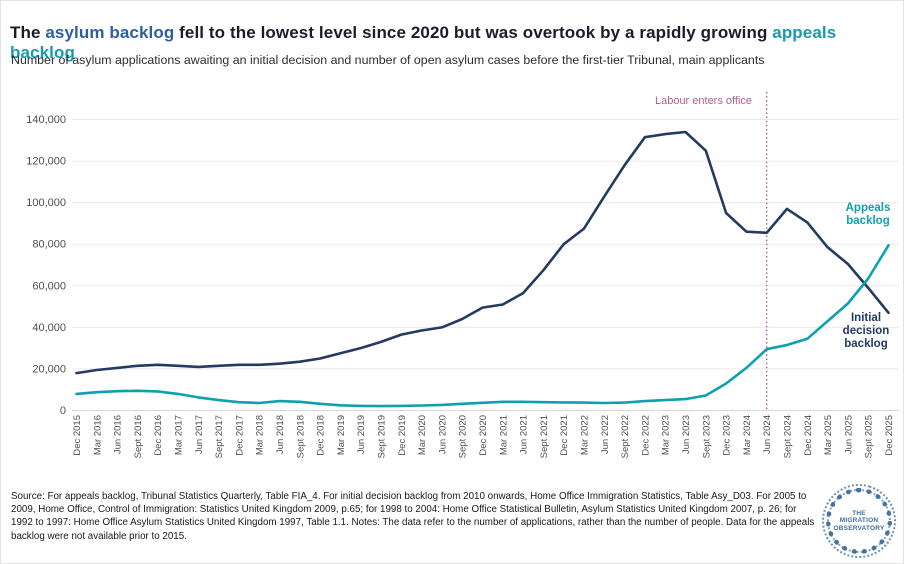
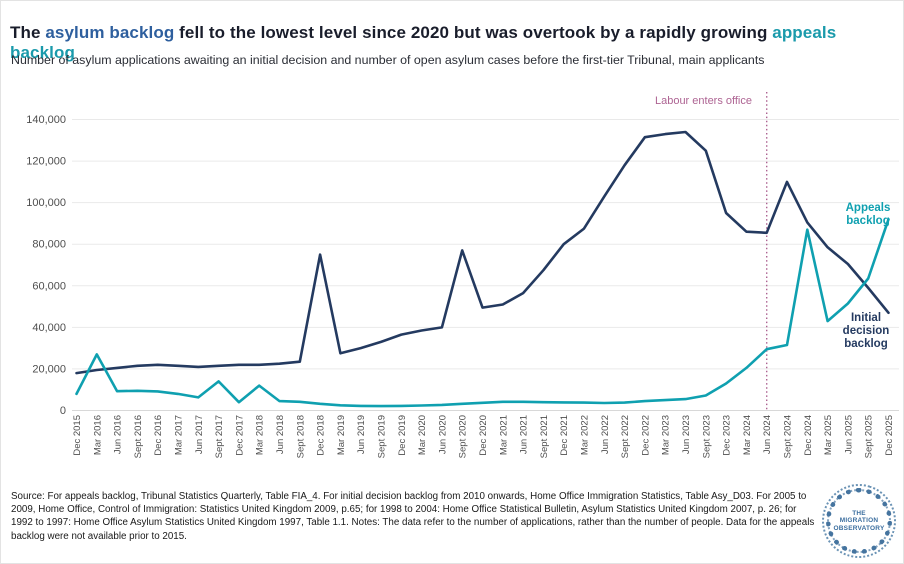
Appeals backlog/Mar 2016: 9000 -> 27000
Appeals backlog/Sept 2017: 5000 -> 14000
Appeals backlog/Mar 2018: 4000 -> 12000
Initial decision backlog/Dec 2018: 25000 -> 75000
Initial decision backlog/Sept 2020: 44000 -> 77000
Initial decision backlog/Sept 2024: 97000 -> 110000
Appeals backlog/Dec 2024: 34000 -> 87000
Appeals backlog/Dec 2025: 80000 -> 92000
